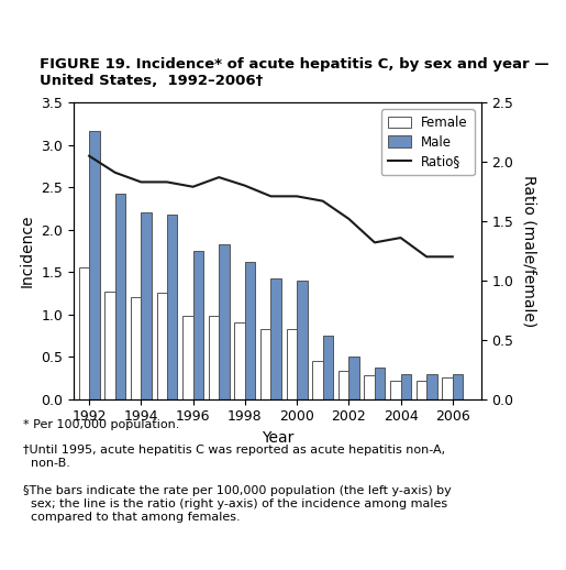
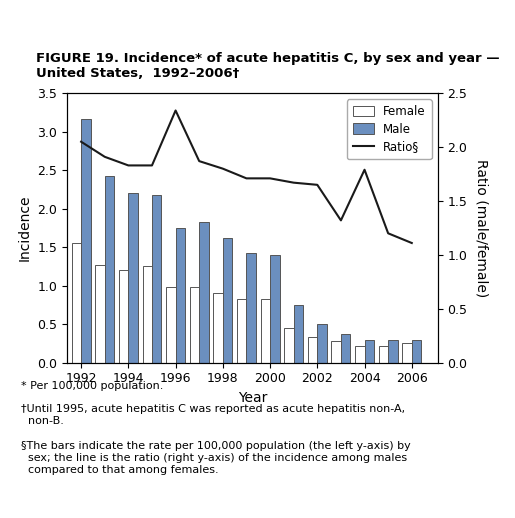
Ratio§/1996: 1.79 -> 2.34
Ratio§/2002: 1.52 -> 1.65
Ratio§/2004: 1.36 -> 1.79
Ratio§/2006: 1.20 -> 1.11
